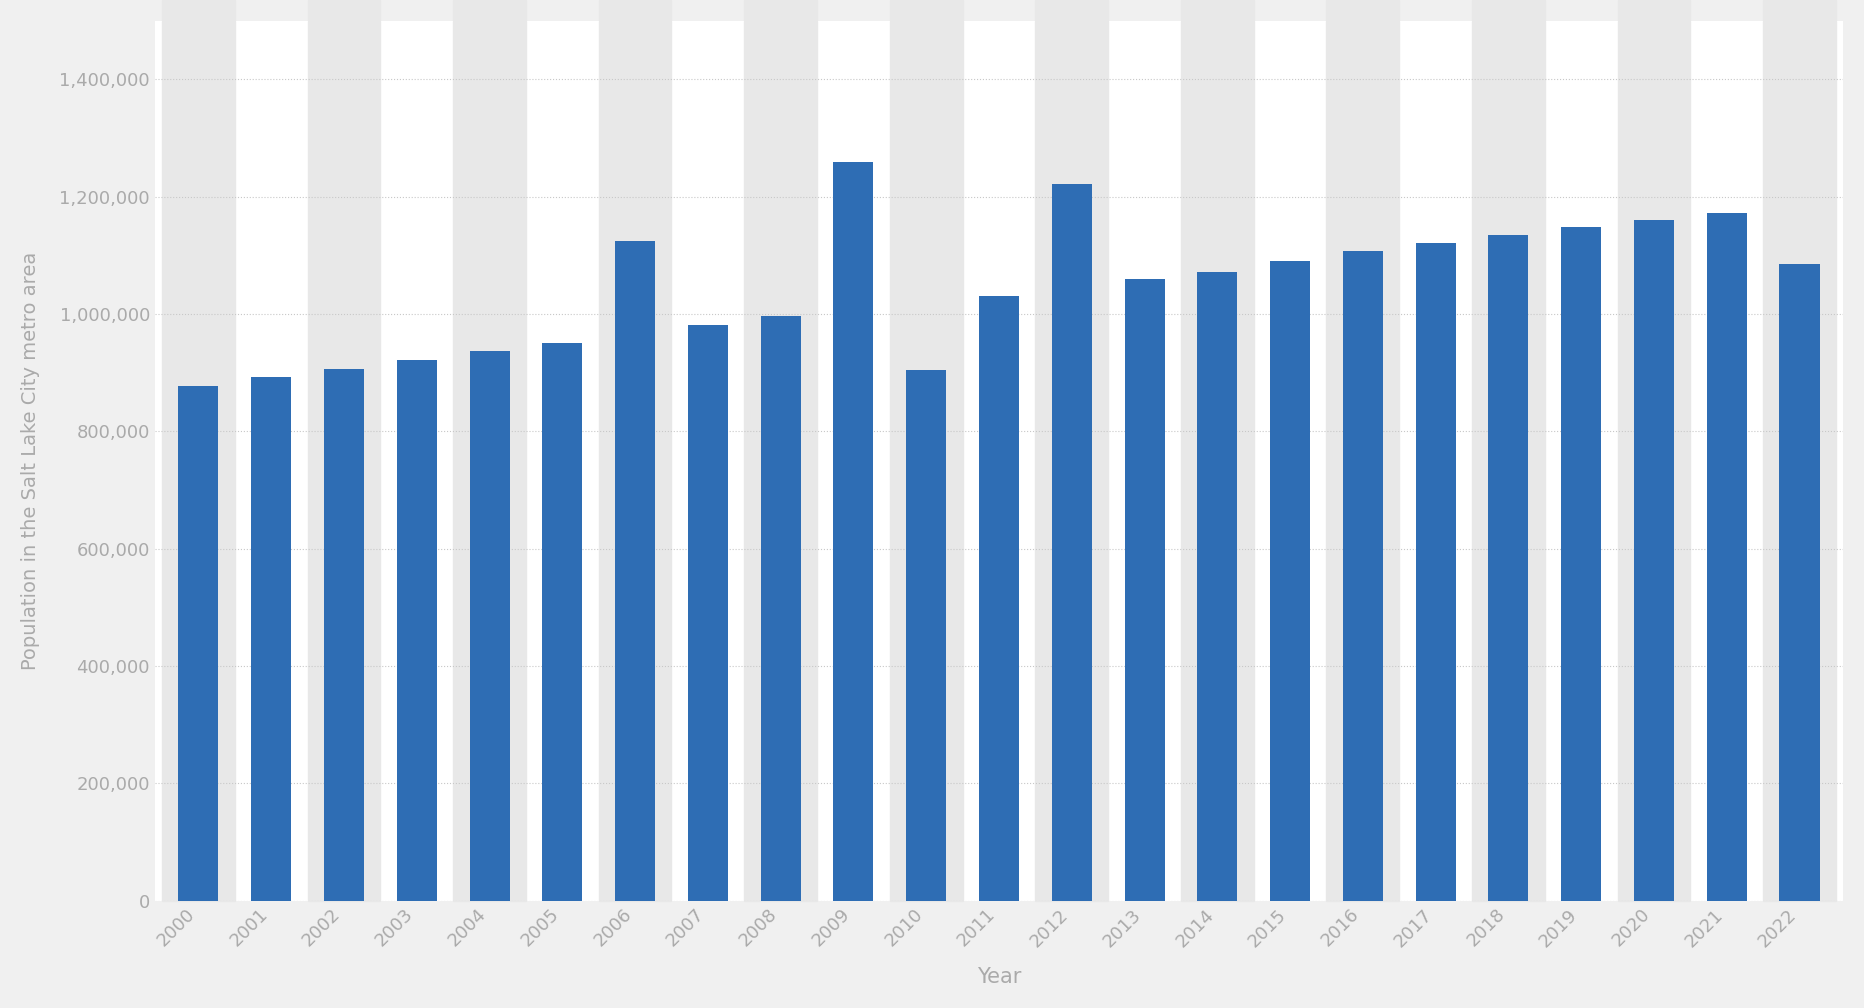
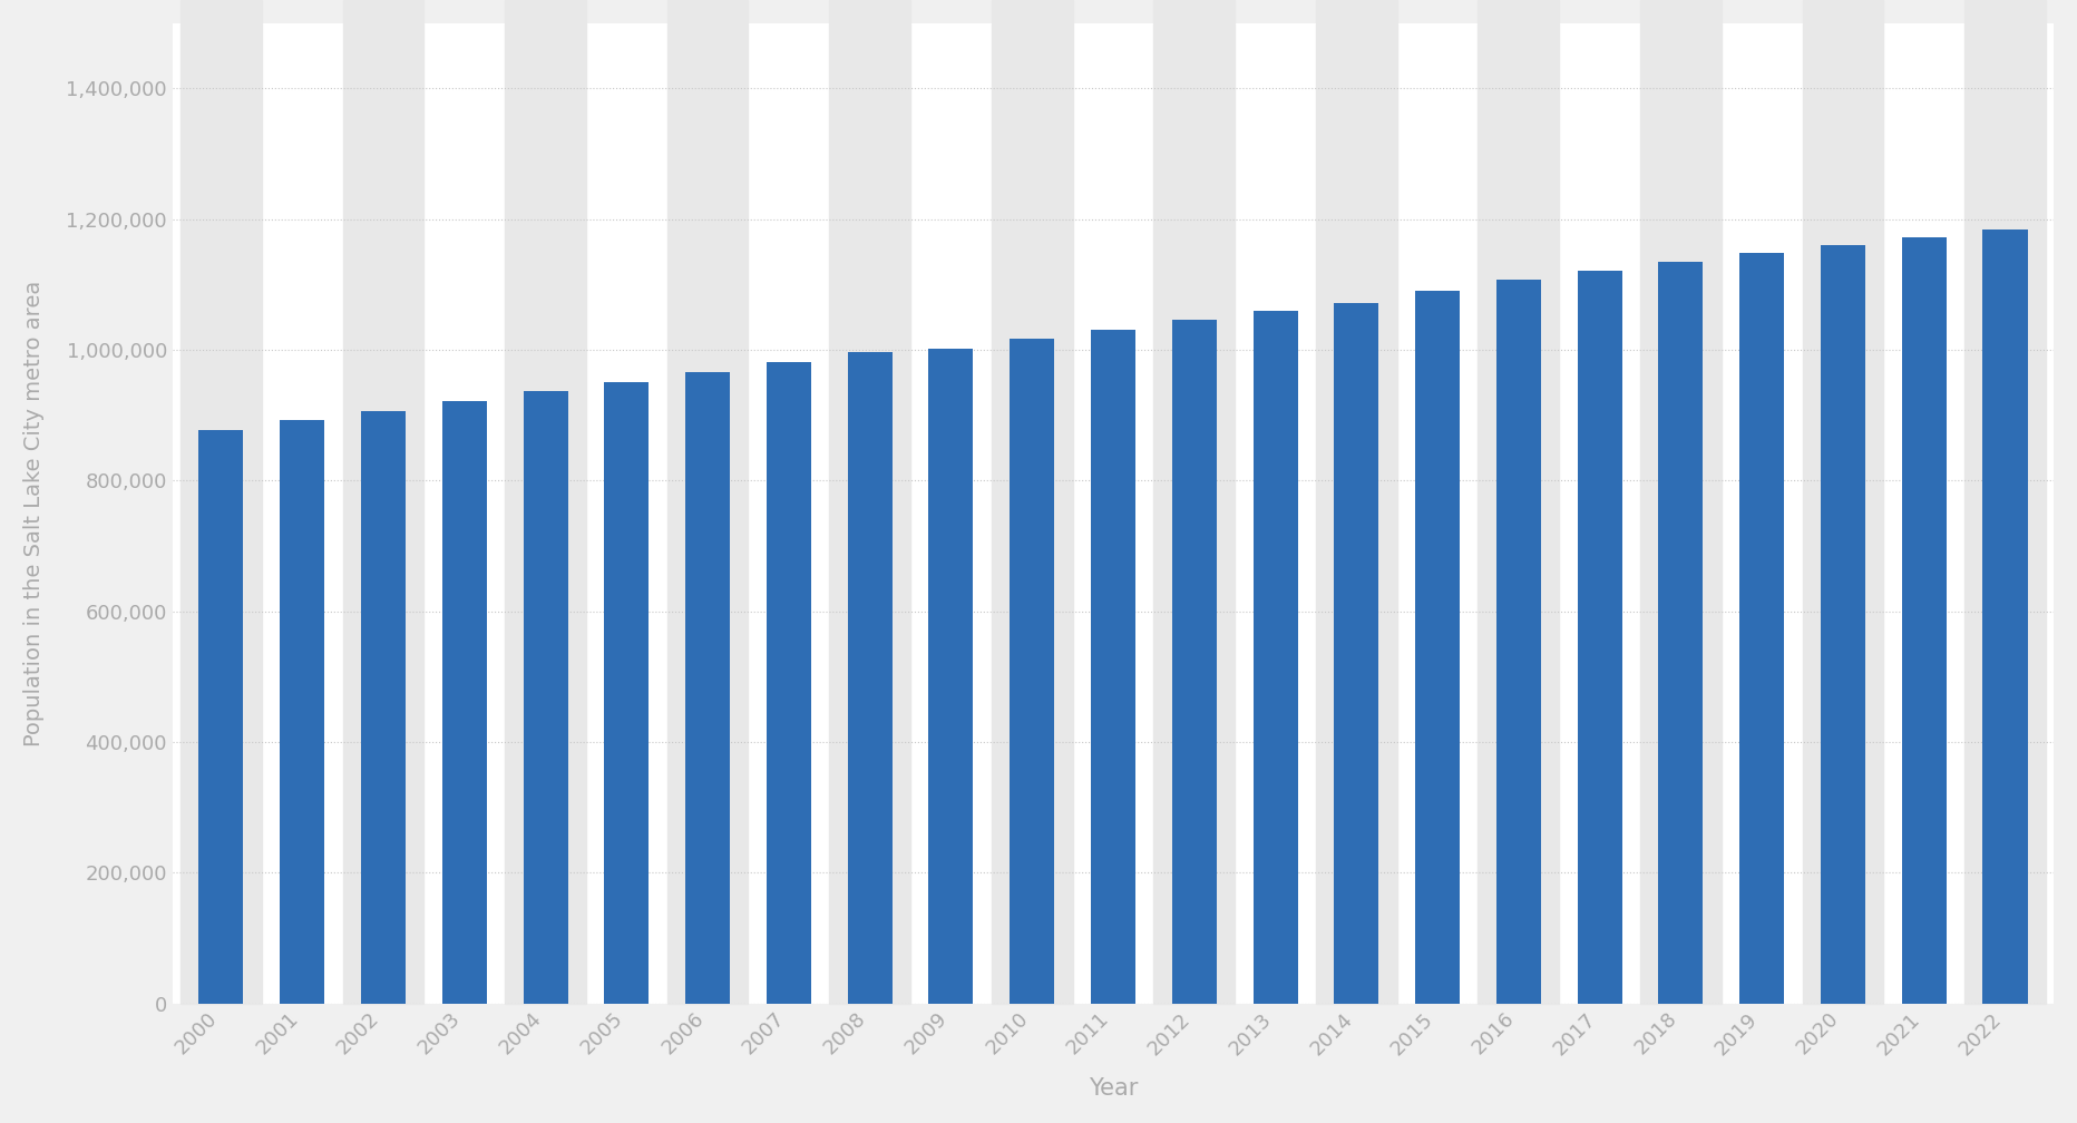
2006: 1,124,000 -> 966,000
2009: 1,260,000 -> 1,002,000
2010: 904,000 -> 1,017,000
2012: 1,222,000 -> 1,046,000
2022: 1,086,000 -> 1,185,000
